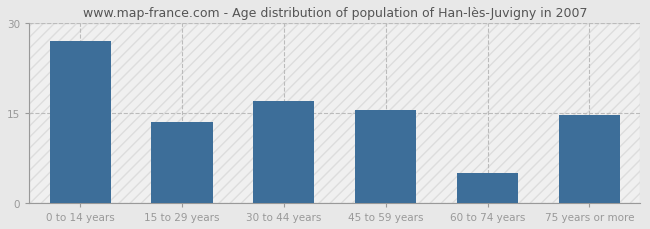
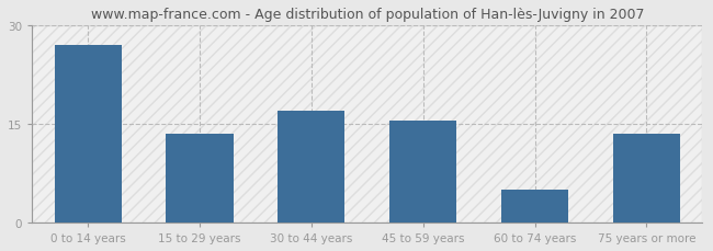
75 years or more: 14.6 -> 13.5
